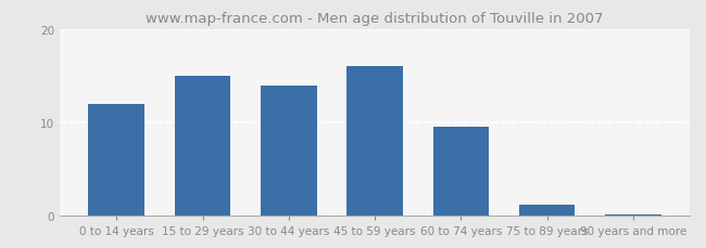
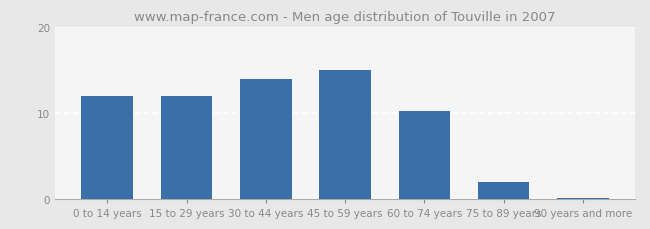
15 to 29 years: 15.0 -> 12.0
45 to 59 years: 16.0 -> 15.0
60 to 74 years: 9.5 -> 10.2
75 to 89 years: 1.2 -> 2.0
